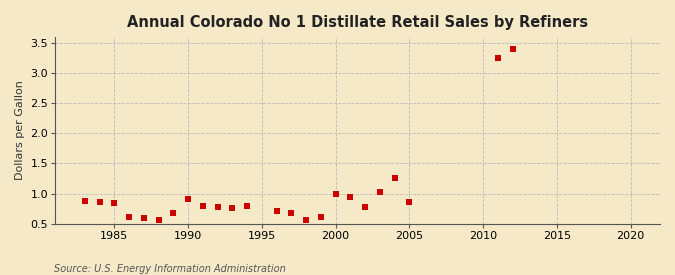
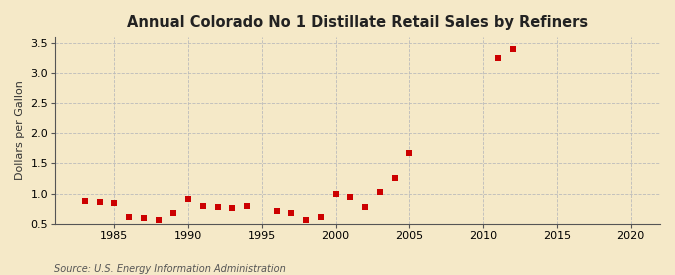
2005: 0.86 -> 1.67
